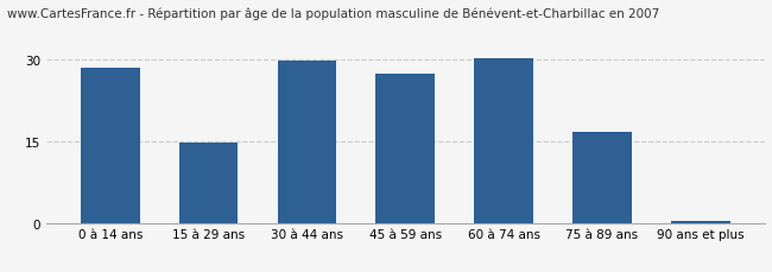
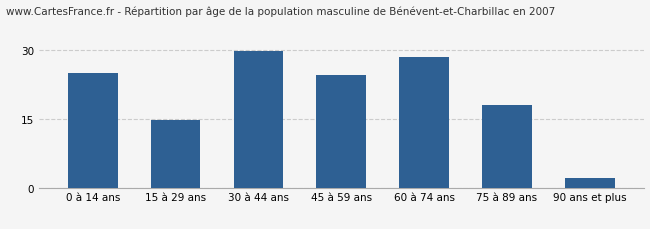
0 à 14 ans: 28.3 -> 25.0
45 à 59 ans: 27.3 -> 24.5
60 à 74 ans: 30.2 -> 28.5
75 à 89 ans: 16.6 -> 18.0
90 ans et plus: 0.4 -> 2.0
